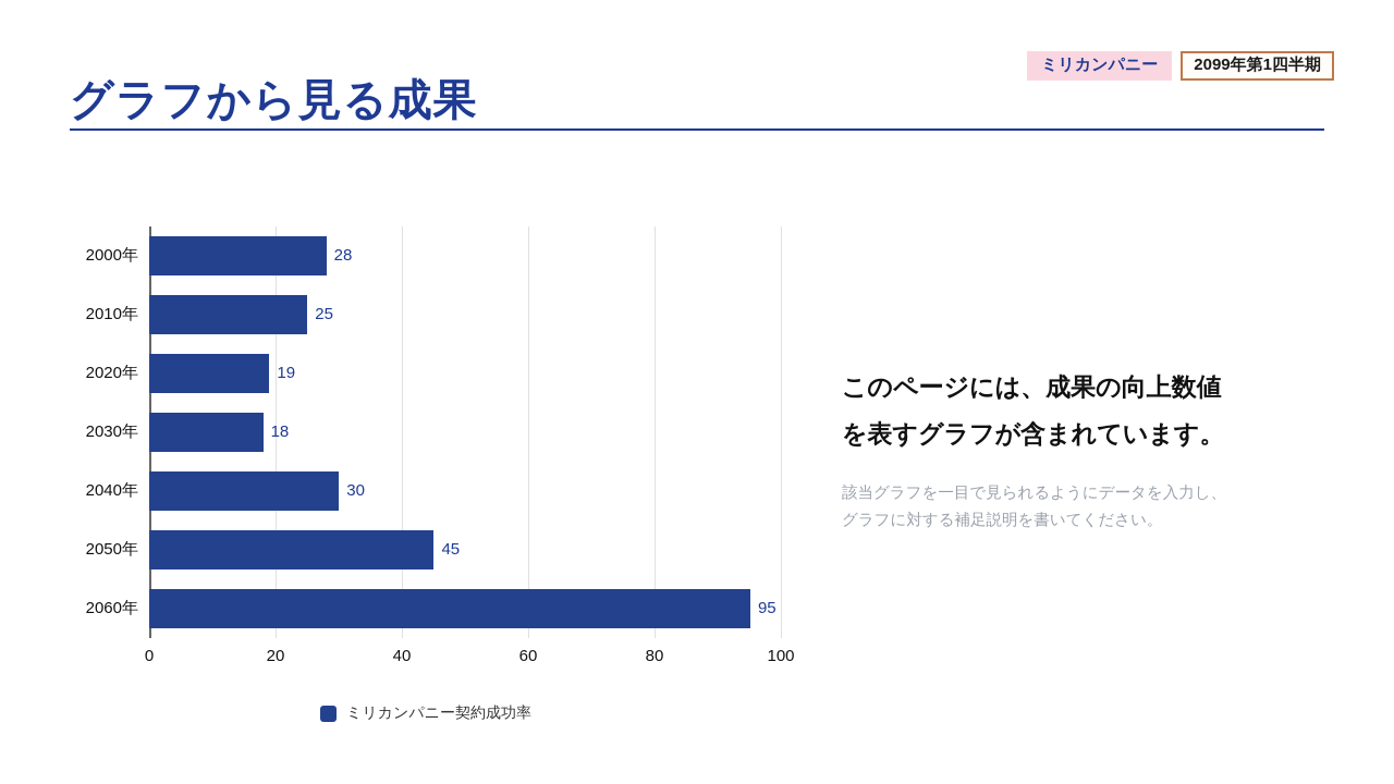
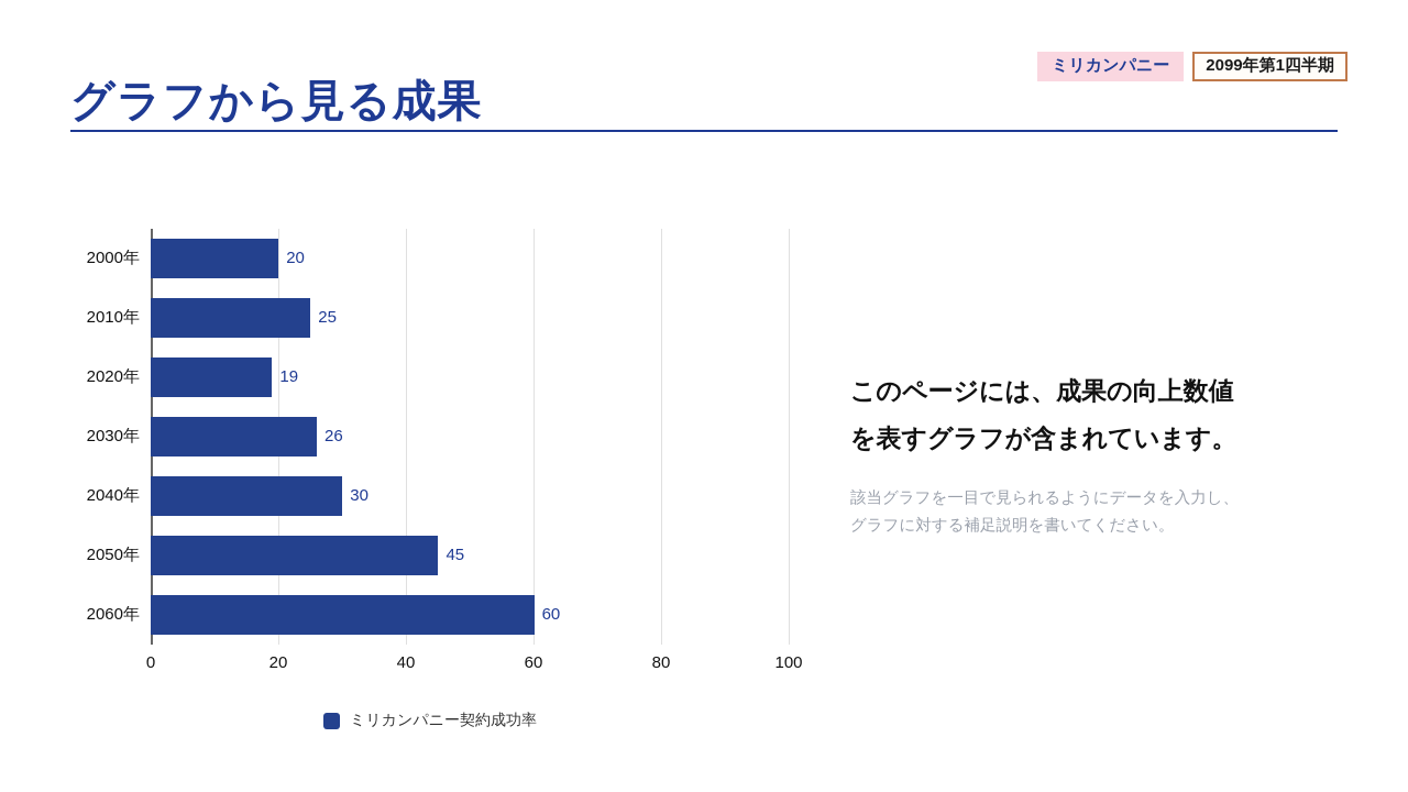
2000年: 28 -> 20
2030年: 18 -> 26
2060年: 95 -> 60
